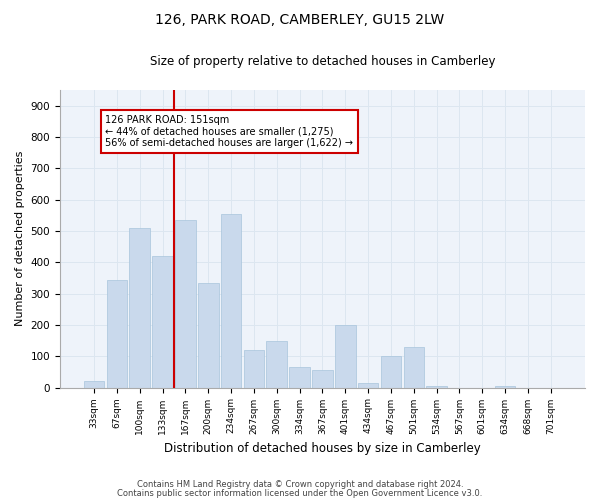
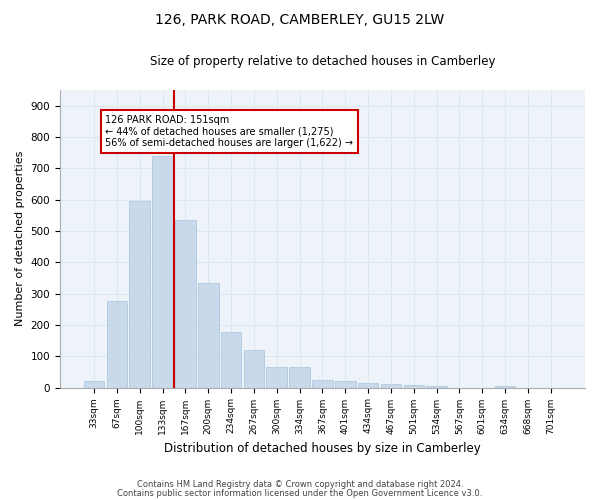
67sqm: 345 -> 275
100sqm: 510 -> 595
133sqm: 420 -> 740
234sqm: 555 -> 178
300sqm: 150 -> 65
367sqm: 55 -> 25
401sqm: 200 -> 22
467sqm: 100 -> 10
501sqm: 130 -> 8
